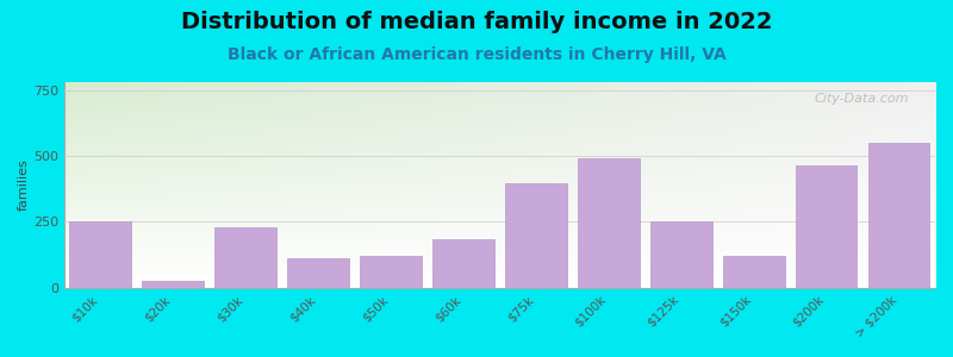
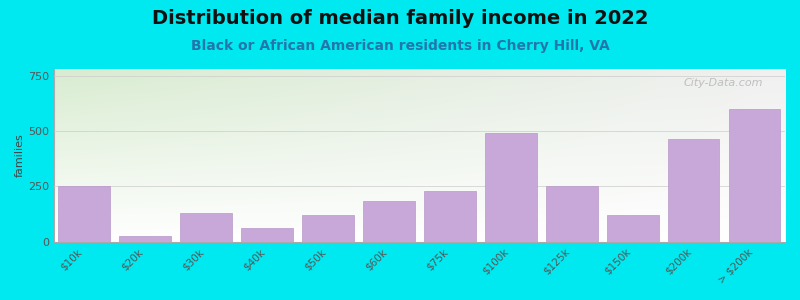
$30k: 230 -> 130
$40k: 110 -> 60
$75k: 395 -> 230
> $200k: 550 -> 600
